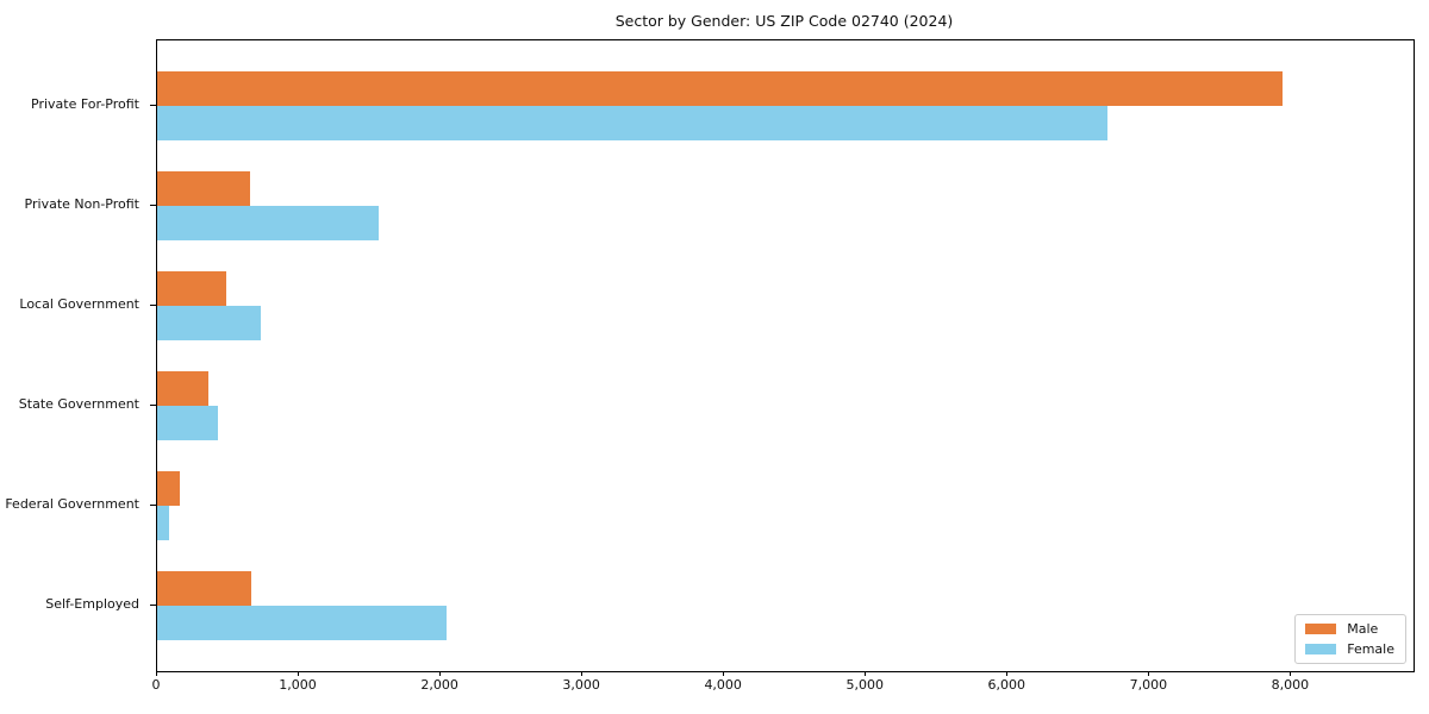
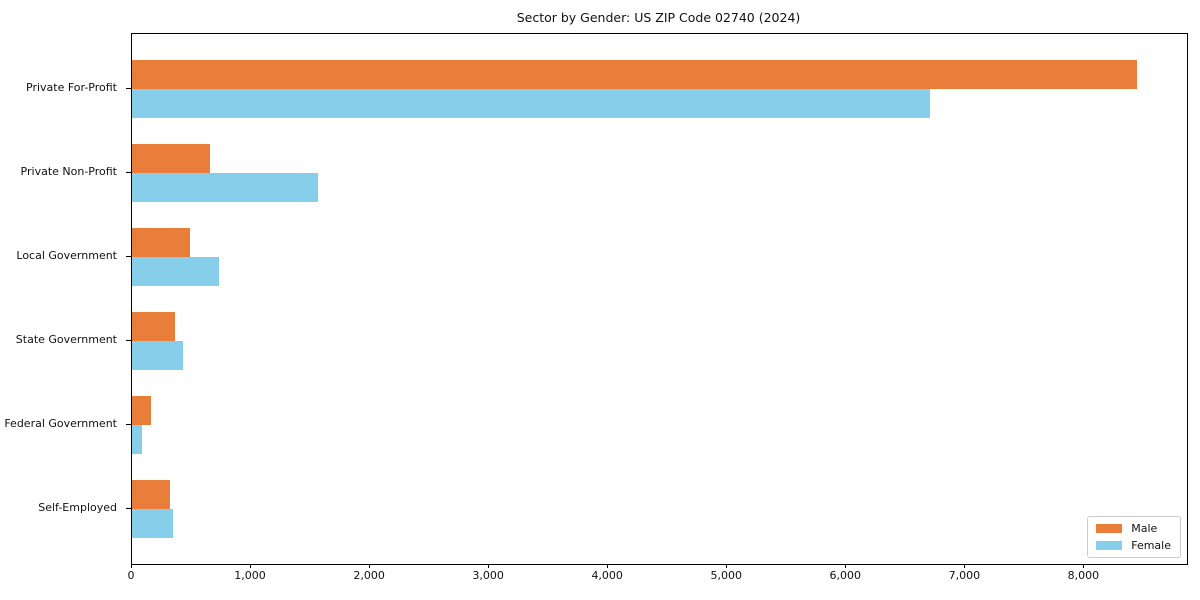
Male/Private For-Profit: 7940 -> 8440
Male/Self-Employed: 660 -> 320
Female/Self-Employed: 2040 -> 340
